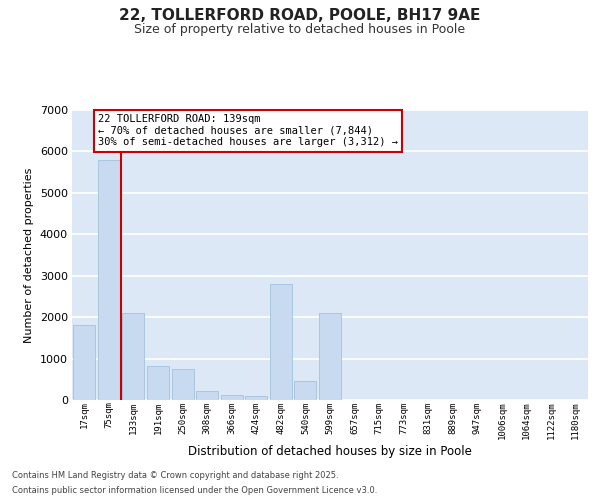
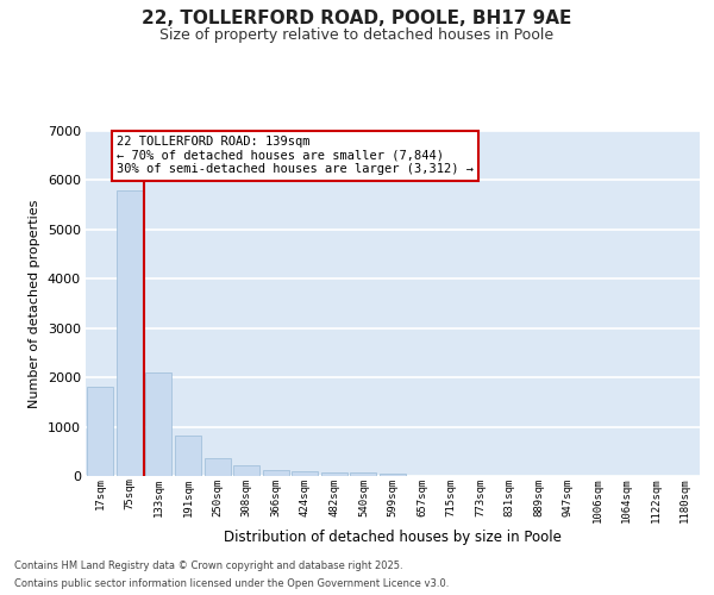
250sqm: 750 -> 370
482sqm: 2800 -> 80
540sqm: 450 -> 60
599sqm: 2100 -> 50
